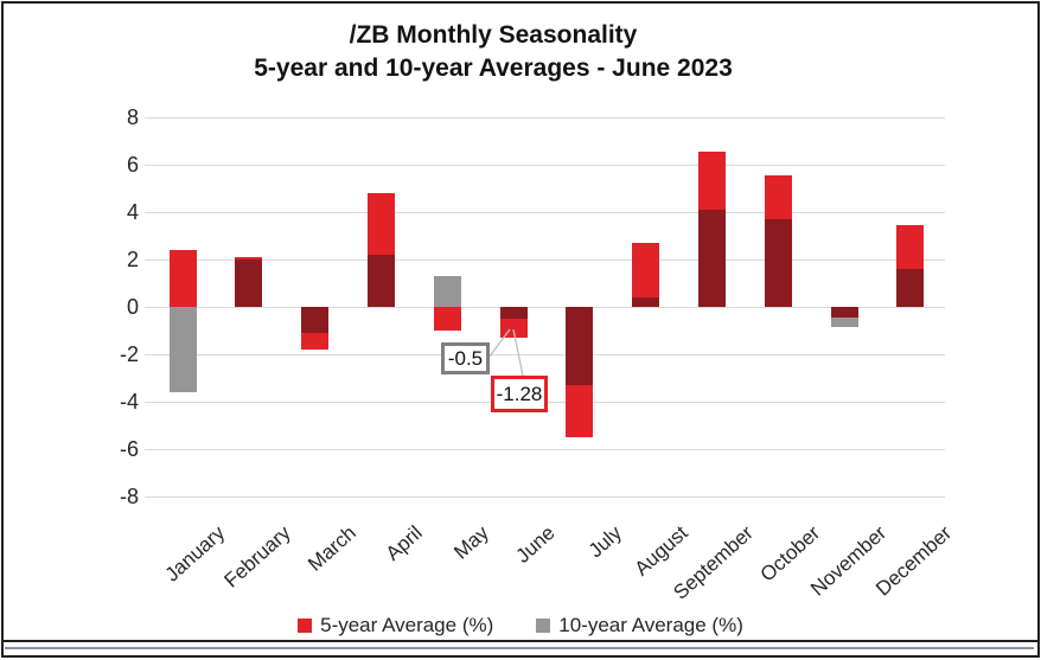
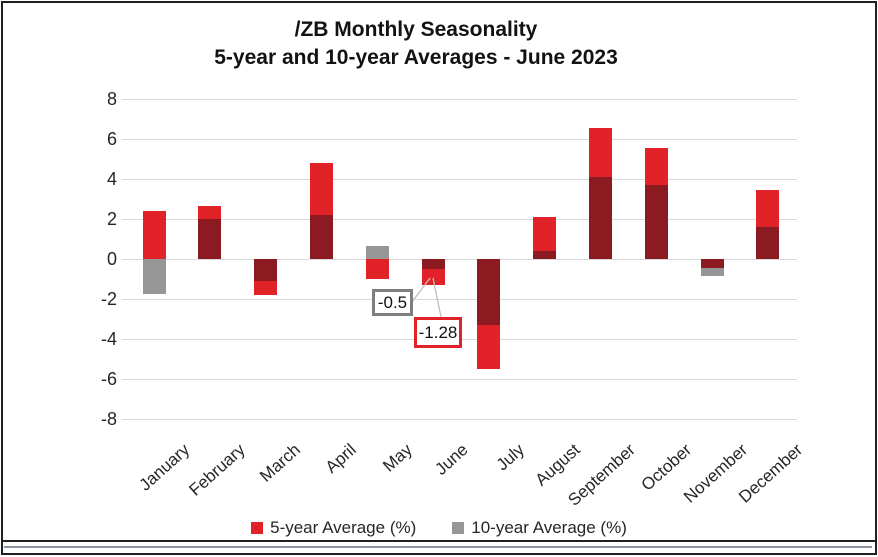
10-year Average (%)/January: -3.6 -> -1.8
5-year Average (%)/February: 2.1 -> 2.6
10-year Average (%)/May: 1.3 -> 0.7
5-year Average (%)/August: 2.7 -> 2.1
